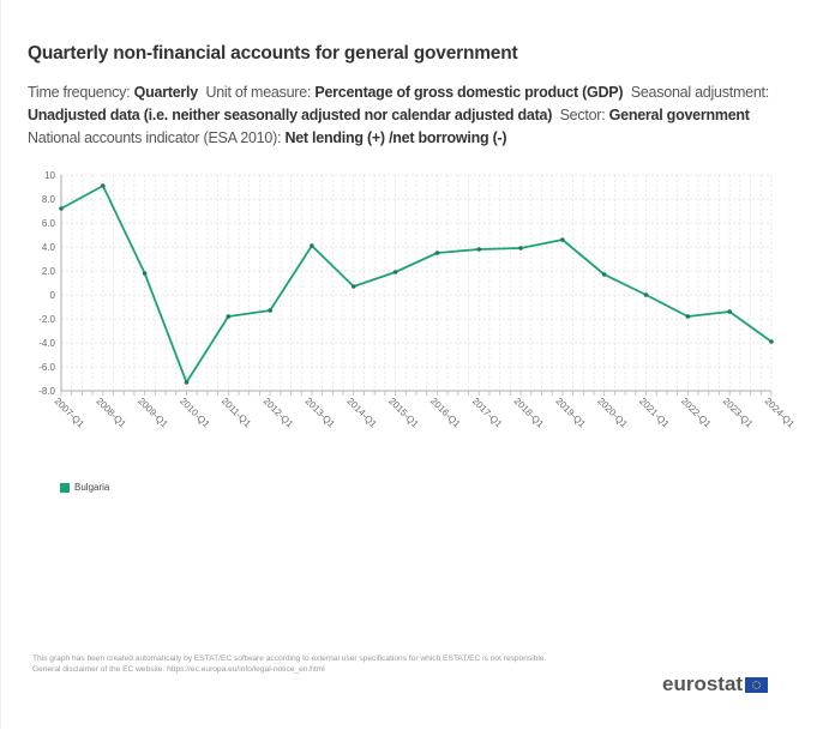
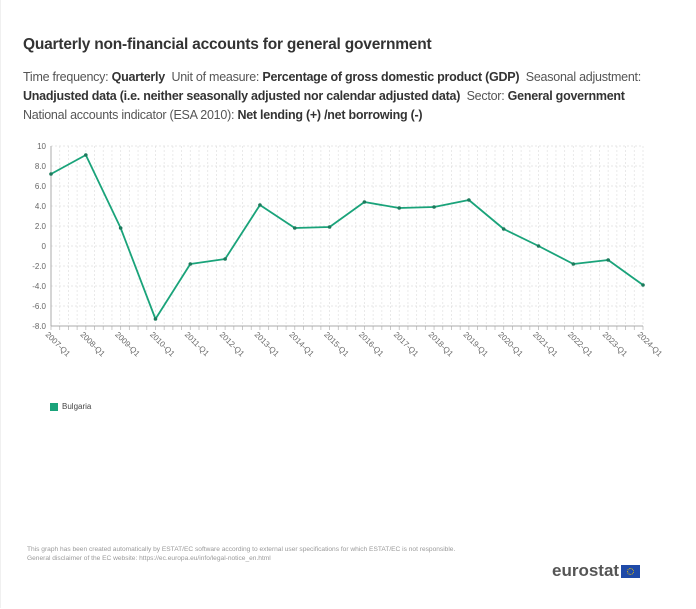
2014-Q1: 0.7 -> 1.8
2016-Q1: 3.5 -> 4.4
